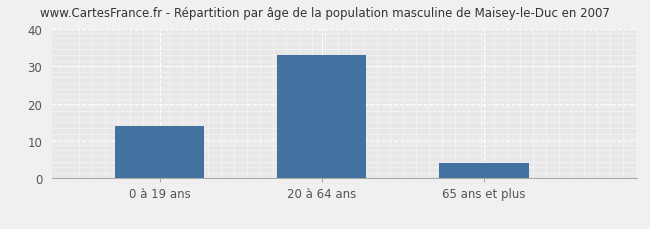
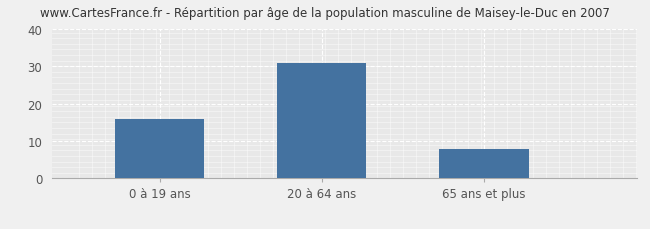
0 à 19 ans: 14 -> 16
20 à 64 ans: 33 -> 31
65 ans et plus: 4 -> 8
